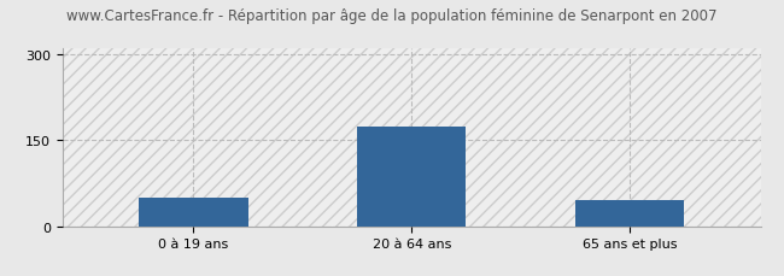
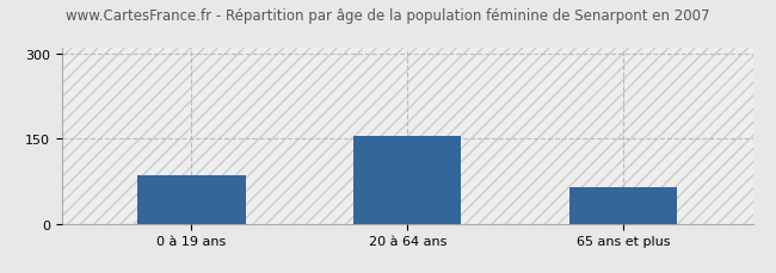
0 à 19 ans: 50 -> 85
20 à 64 ans: 175 -> 155
65 ans et plus: 45 -> 65
